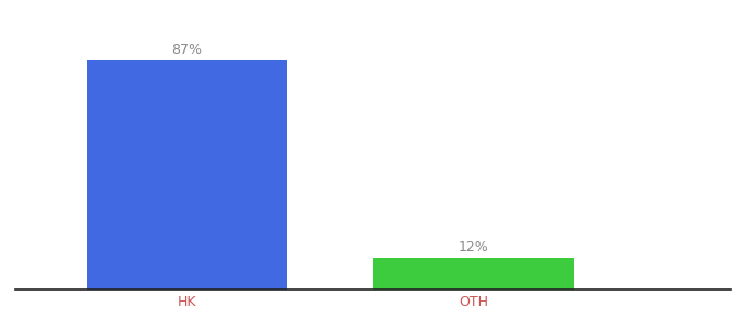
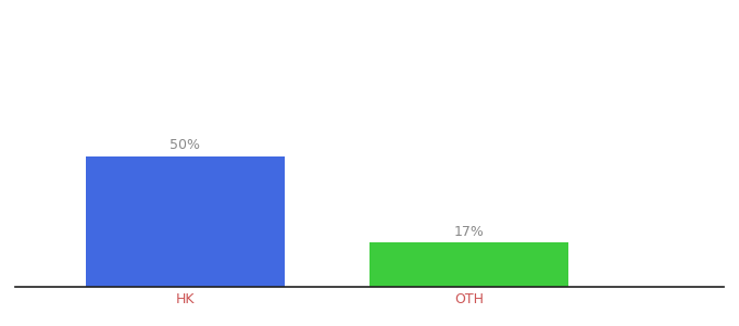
HK: 87% -> 50%
OTH: 12% -> 17%
